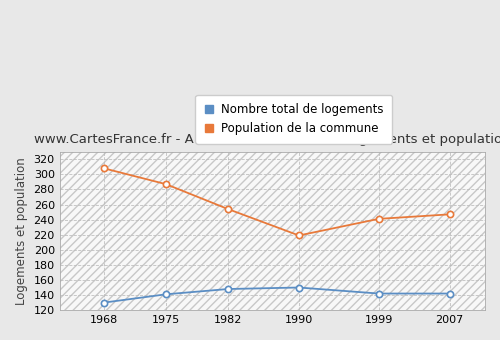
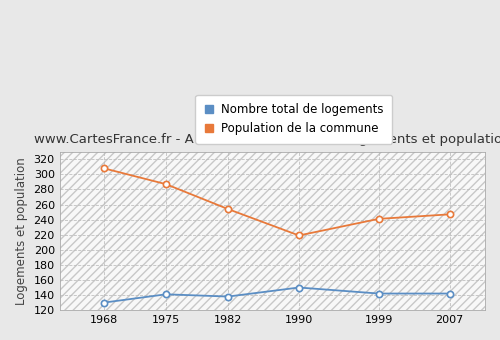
Nombre total de logements/1982: 148 -> 138
